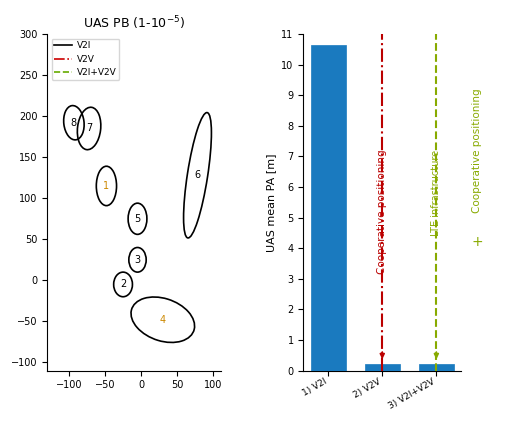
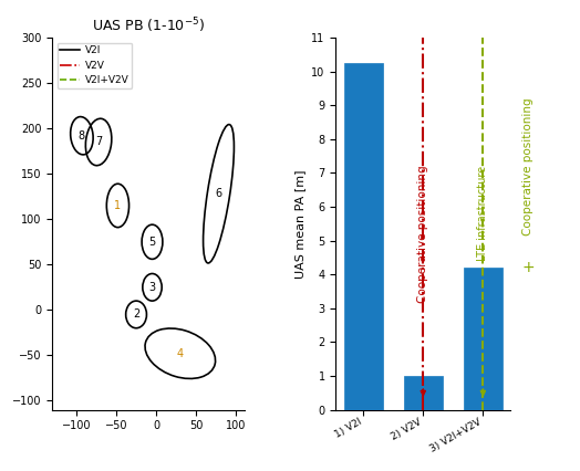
1) V2I: 10.65 -> 10.25
2) V2V: 0.22 -> 1.00
3) V2I+V2V: 0.22 -> 4.20
